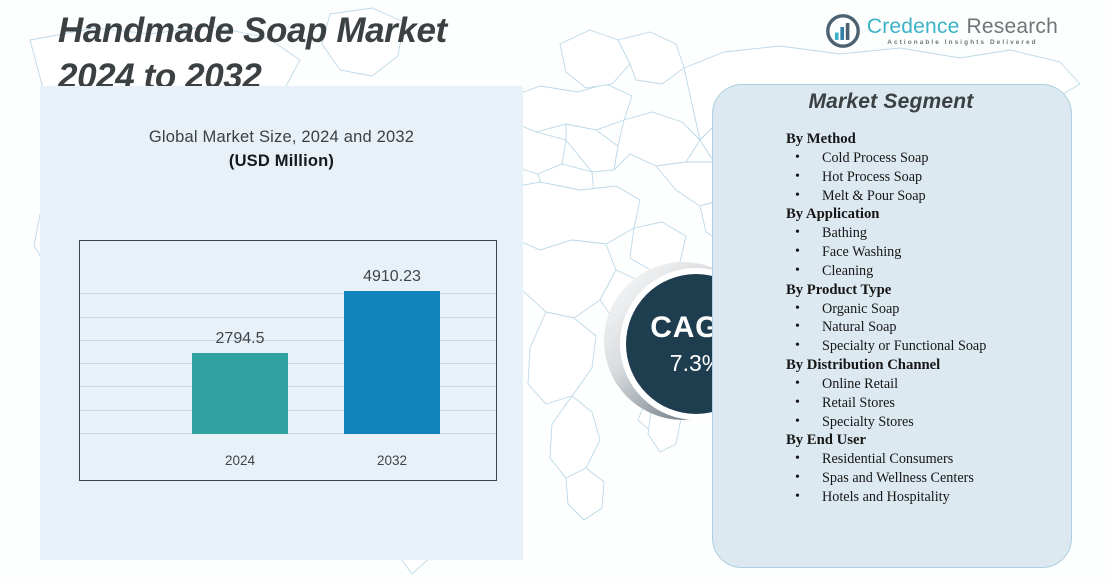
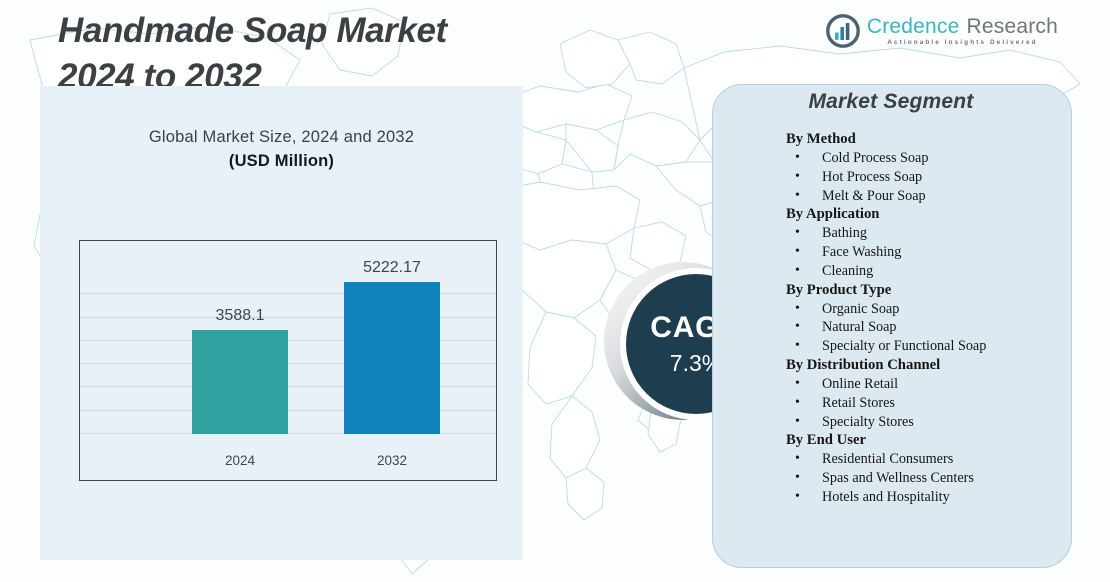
2024: 2794.5 -> 3588.1
2032: 4910.23 -> 5222.17
